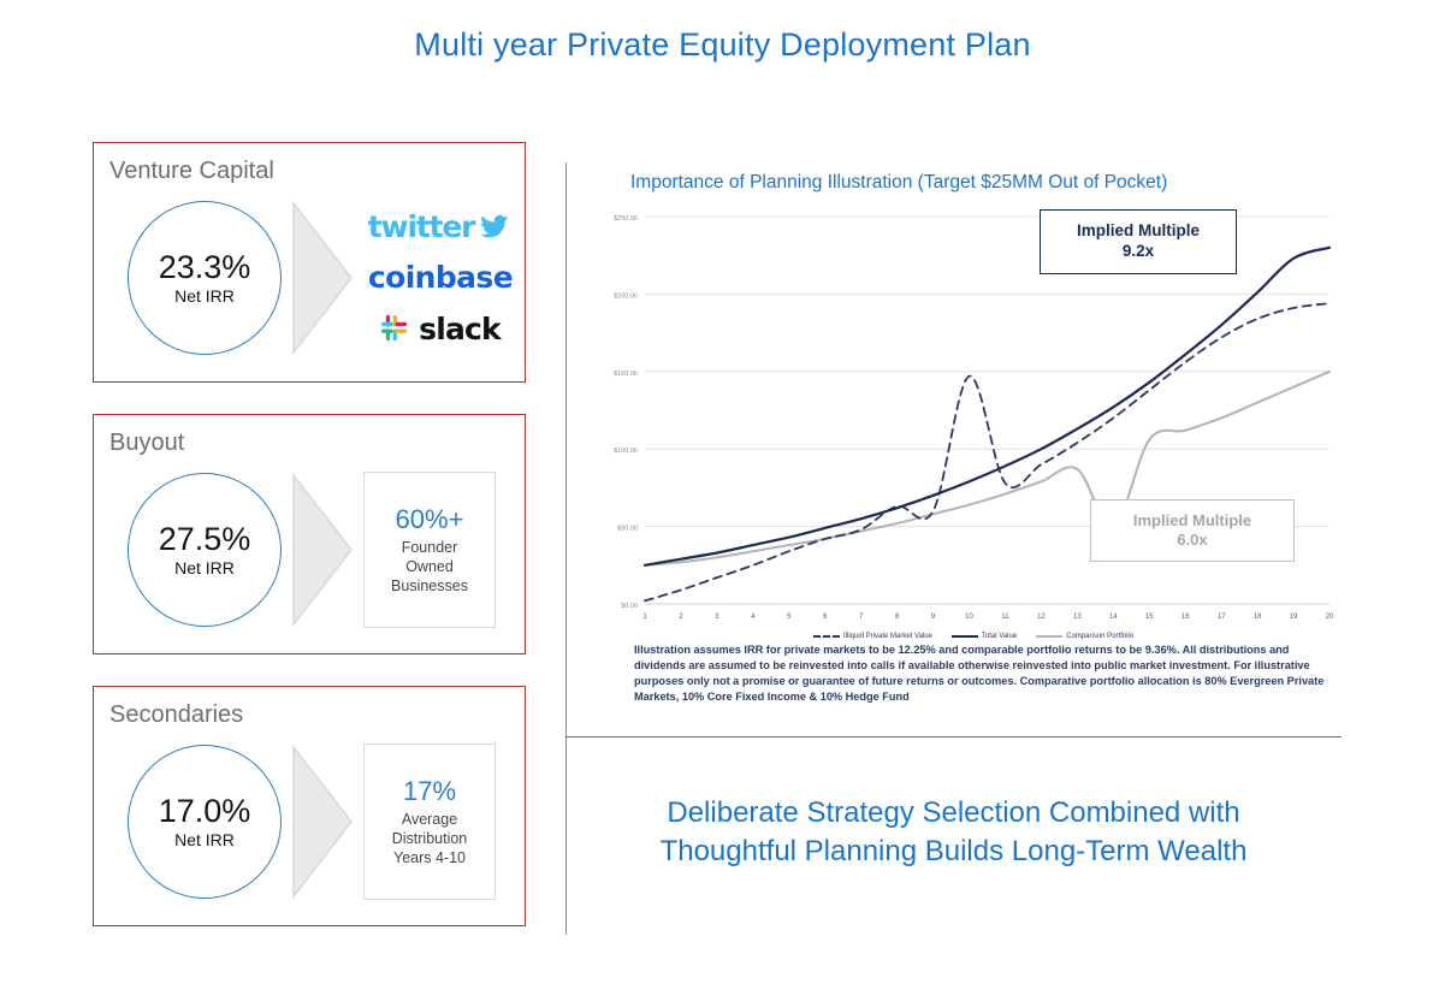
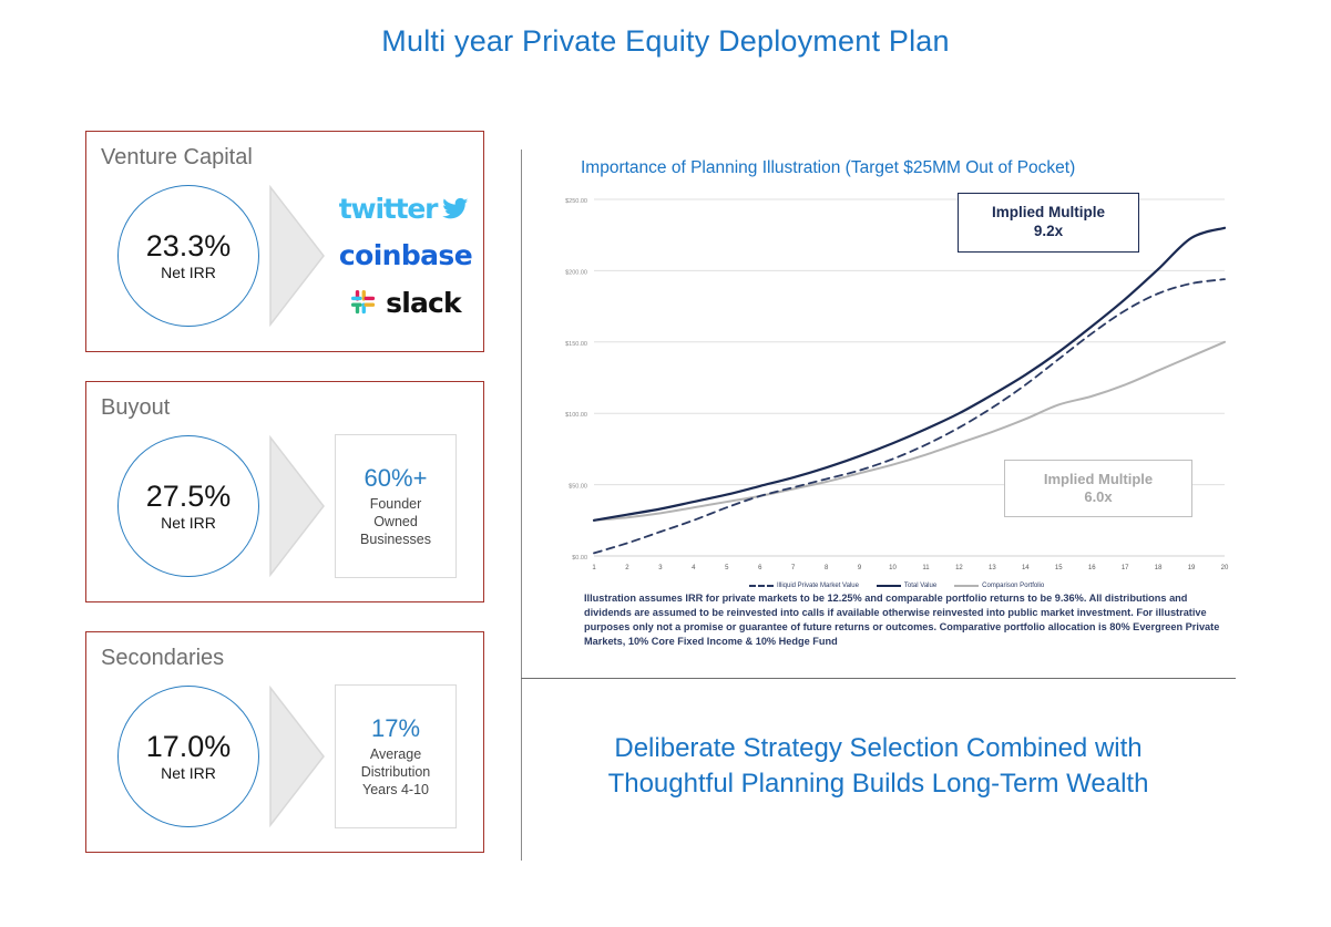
Illiquid Private Market Value/8: $63 -> $54
Illiquid Private Market Value/10: $147 -> $68
Comparison Portfolio/14: $50 -> $96
